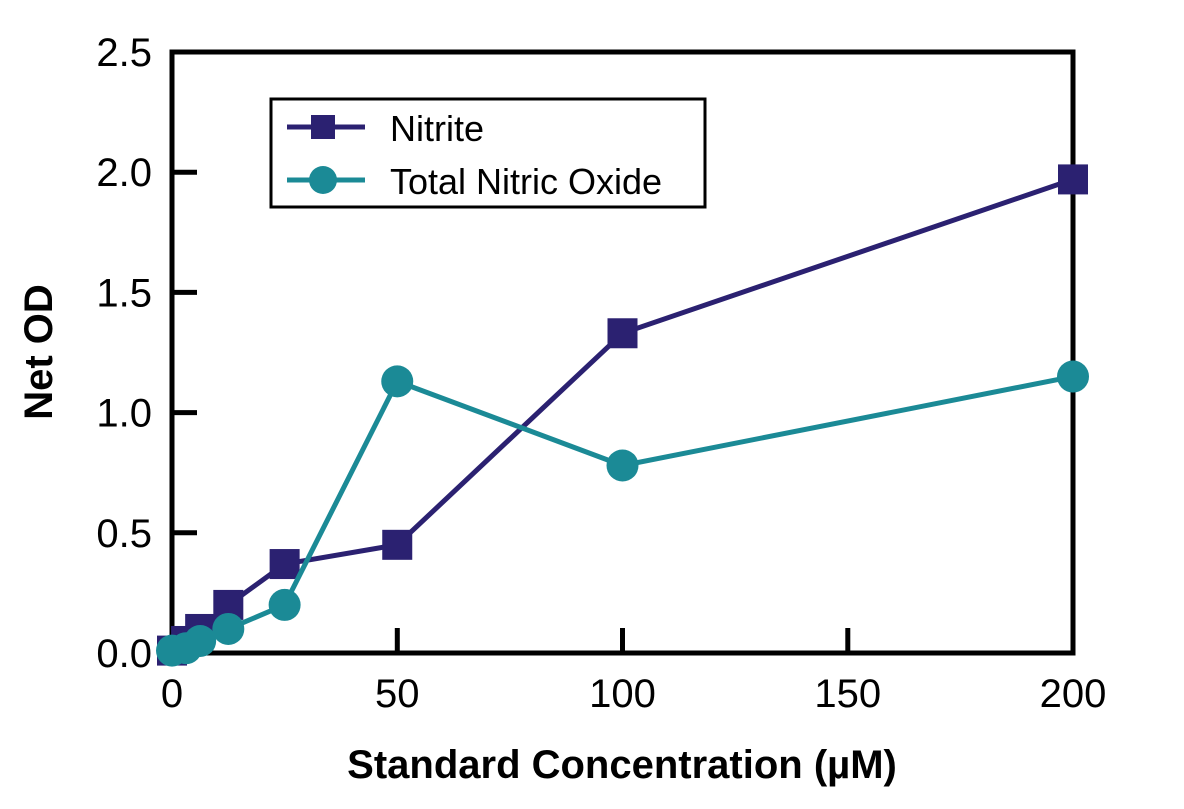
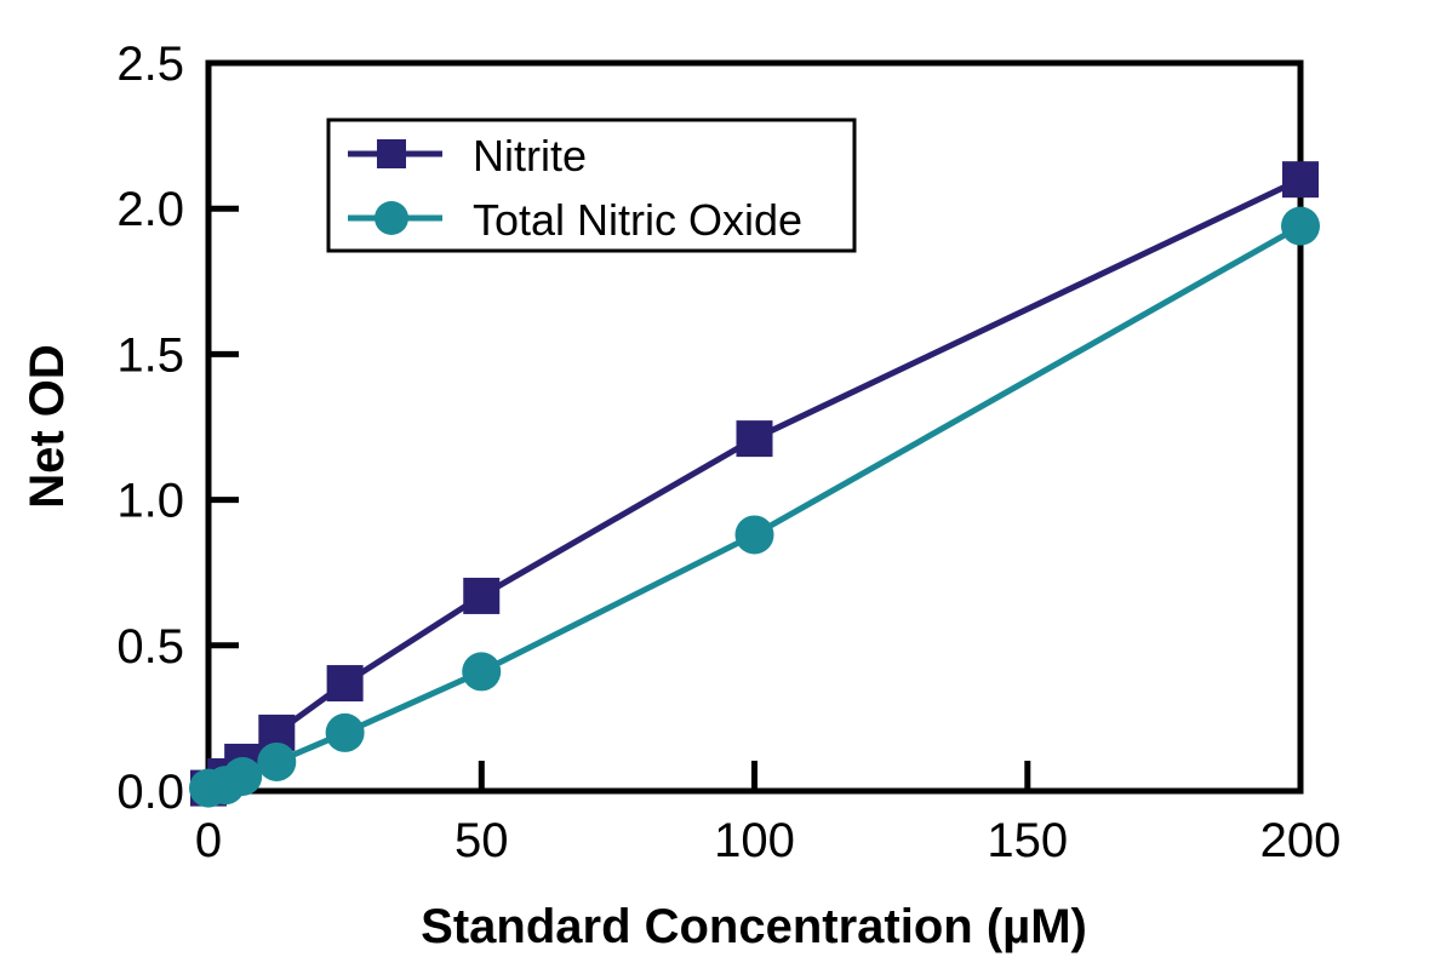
Nitrite/50: 0.45 -> 0.67
Total Nitric Oxide/50: 1.13 -> 0.41
Nitrite/100: 1.33 -> 1.21
Total Nitric Oxide/100: 0.78 -> 0.88
Nitrite/200: 1.97 -> 2.10
Total Nitric Oxide/200: 1.15 -> 1.94
